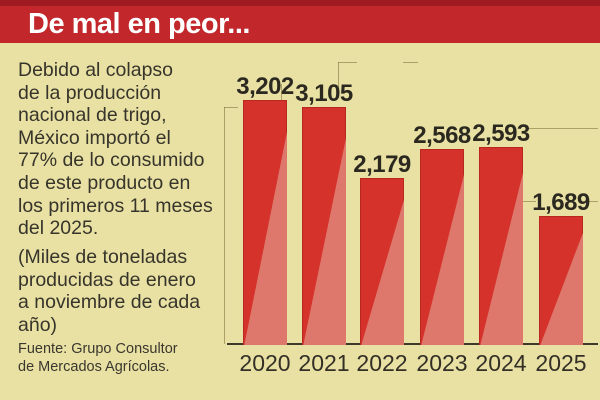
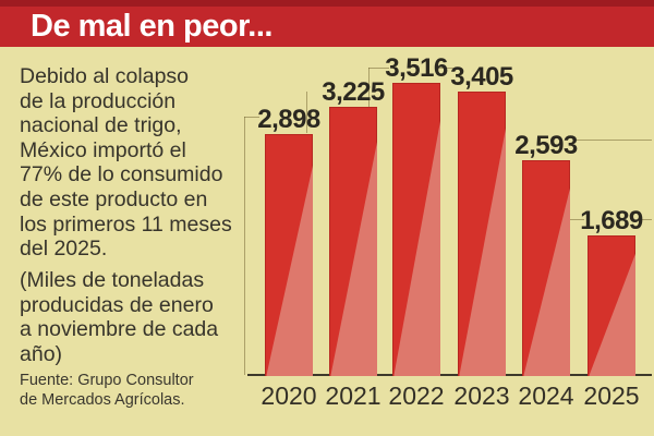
2020: 3,202 -> 2,898
2021: 3,105 -> 3,225
2022: 2,179 -> 3,516
2023: 2,568 -> 3,405
